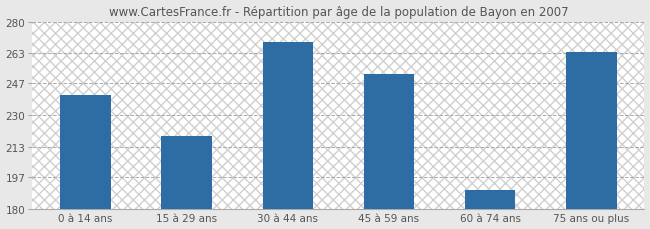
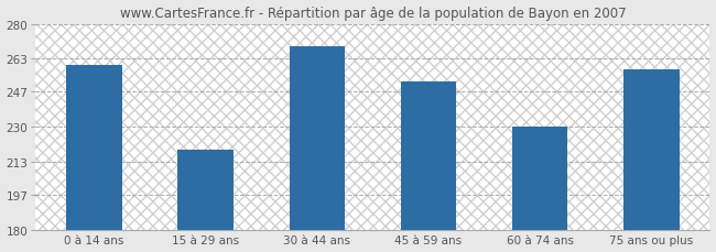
0 à 14 ans: 241 -> 260
60 à 74 ans: 190 -> 230
75 ans ou plus: 264 -> 258
